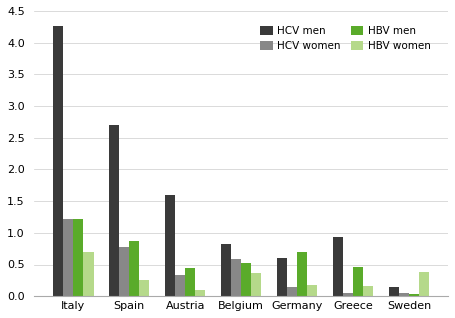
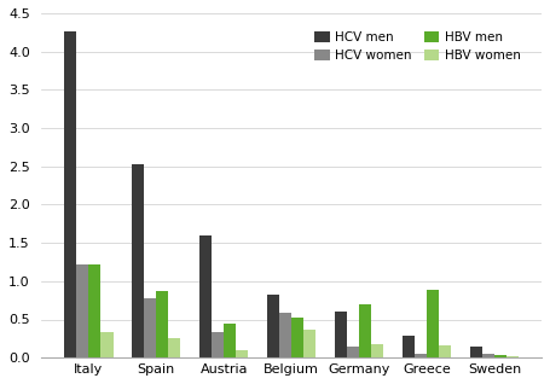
HBV women/Italy: 0.70 -> 0.33
HCV men/Spain: 2.70 -> 2.53
HCV men/Greece: 0.94 -> 0.28
HBV men/Greece: 0.46 -> 0.89
HBV women/Sweden: 0.38 -> 0.02
